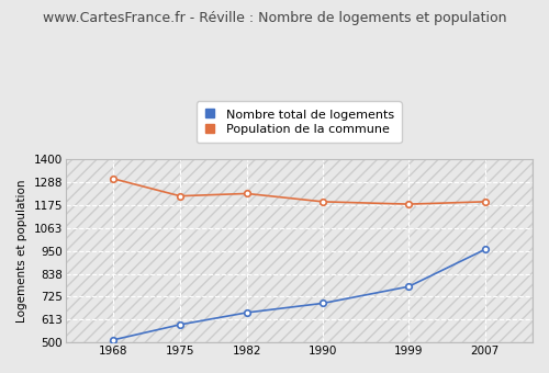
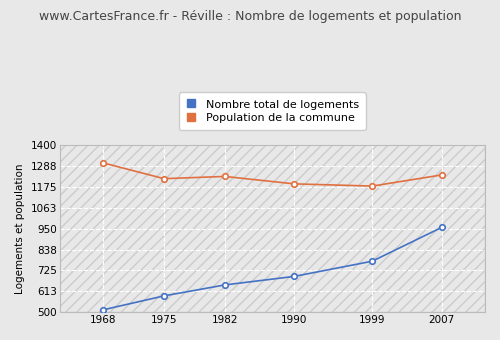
Population de la commune/2007: 1190 -> 1240
